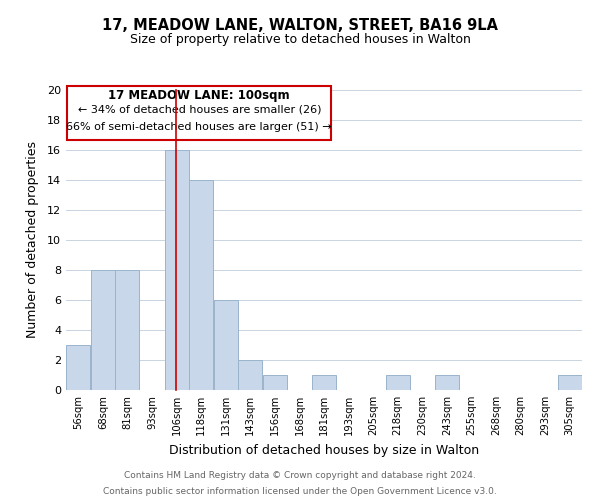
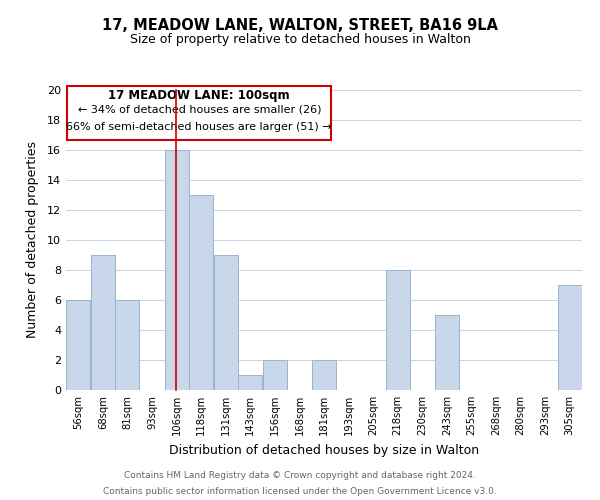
56sqm: 3 -> 6
68sqm: 8 -> 9
81sqm: 8 -> 6
118sqm: 14 -> 13
131sqm: 6 -> 9
143sqm: 2 -> 1
156sqm: 1 -> 2
181sqm: 1 -> 2
218sqm: 1 -> 8
243sqm: 1 -> 5
305sqm: 1 -> 7
